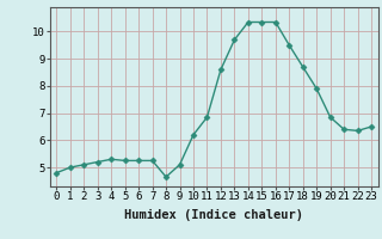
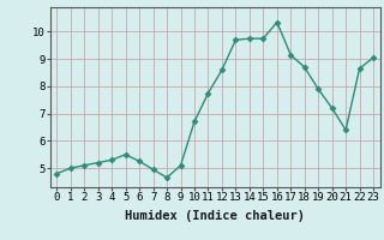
5: 5.25 -> 5.50
7: 5.25 -> 4.95
10: 6.20 -> 6.70
11: 6.85 -> 7.75
14: 10.35 -> 9.75
15: 10.35 -> 9.75
17: 9.50 -> 9.15
20: 6.85 -> 7.20
22: 6.35 -> 8.65
23: 6.50 -> 9.05
